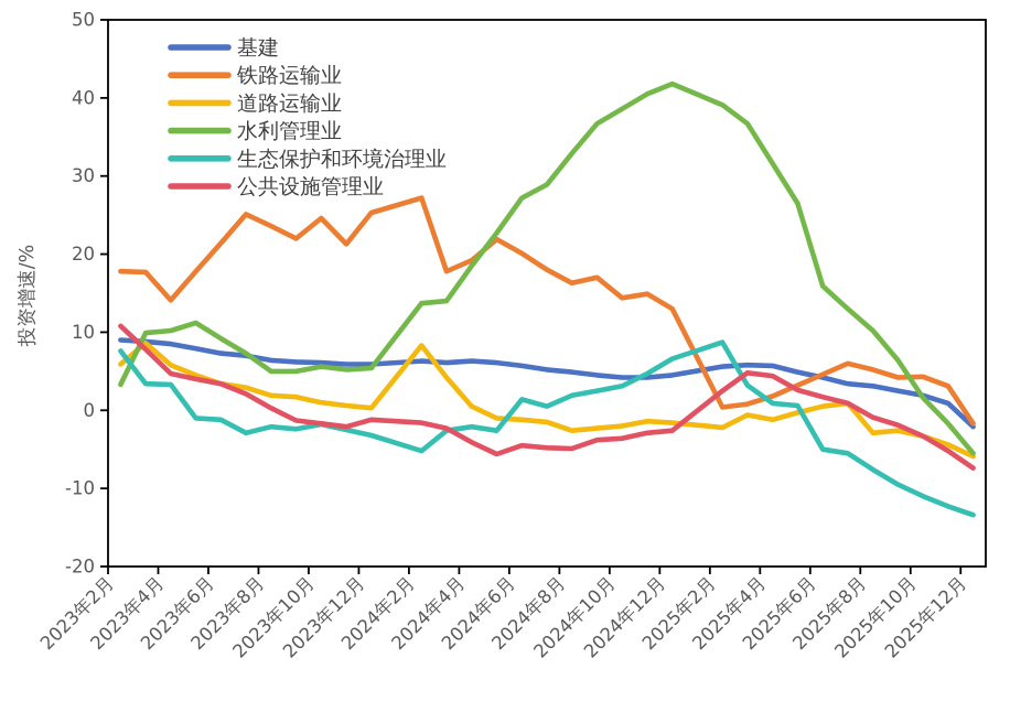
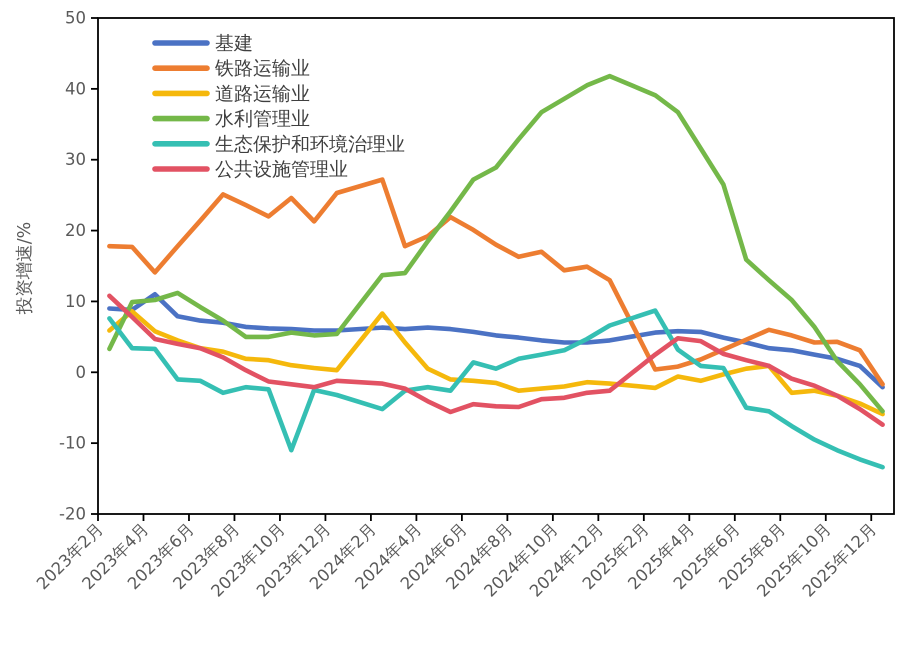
基建/2023年4月: 8 -> 11
生态保护和环境治理业/2023年10月: -2 -> -11
